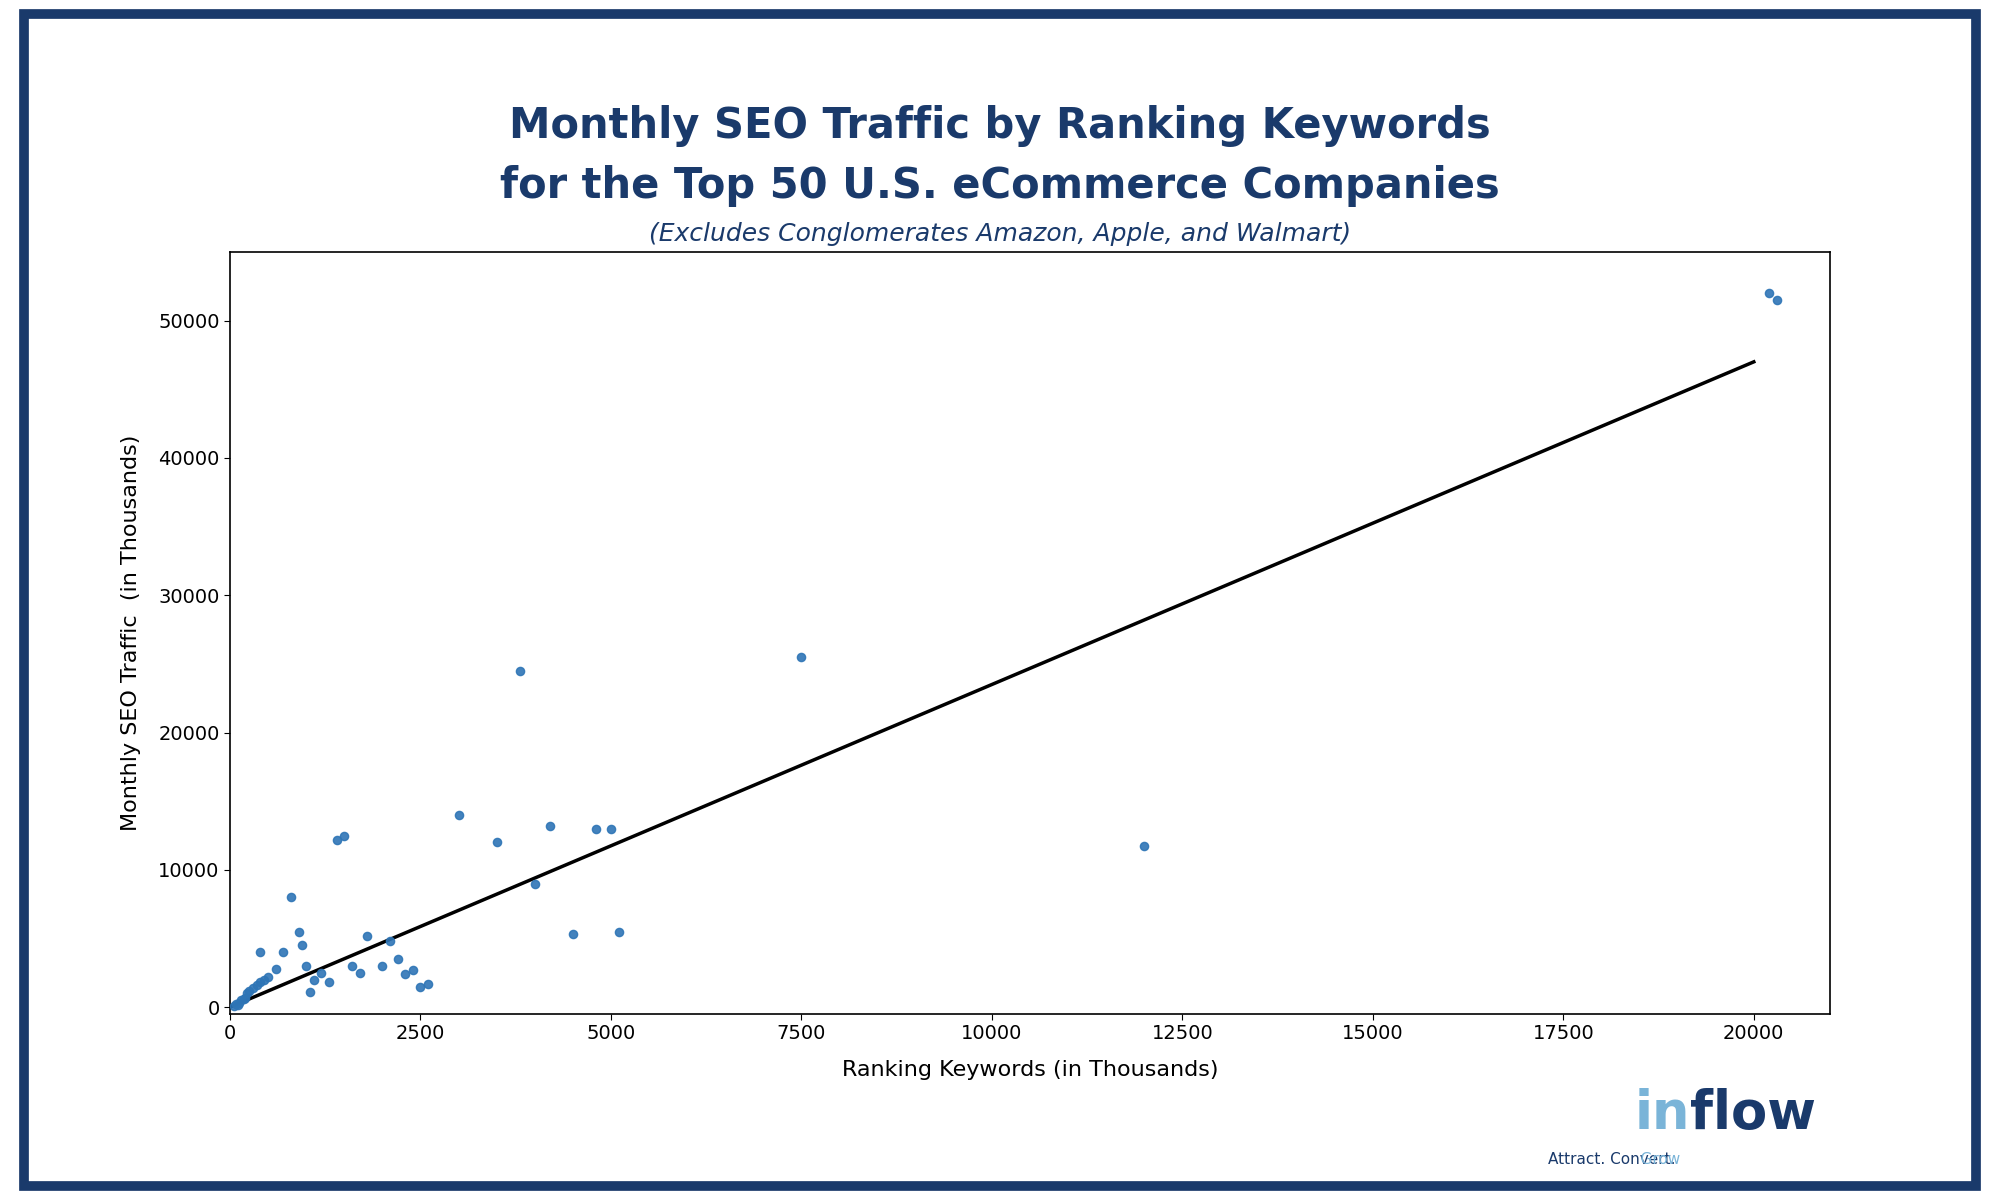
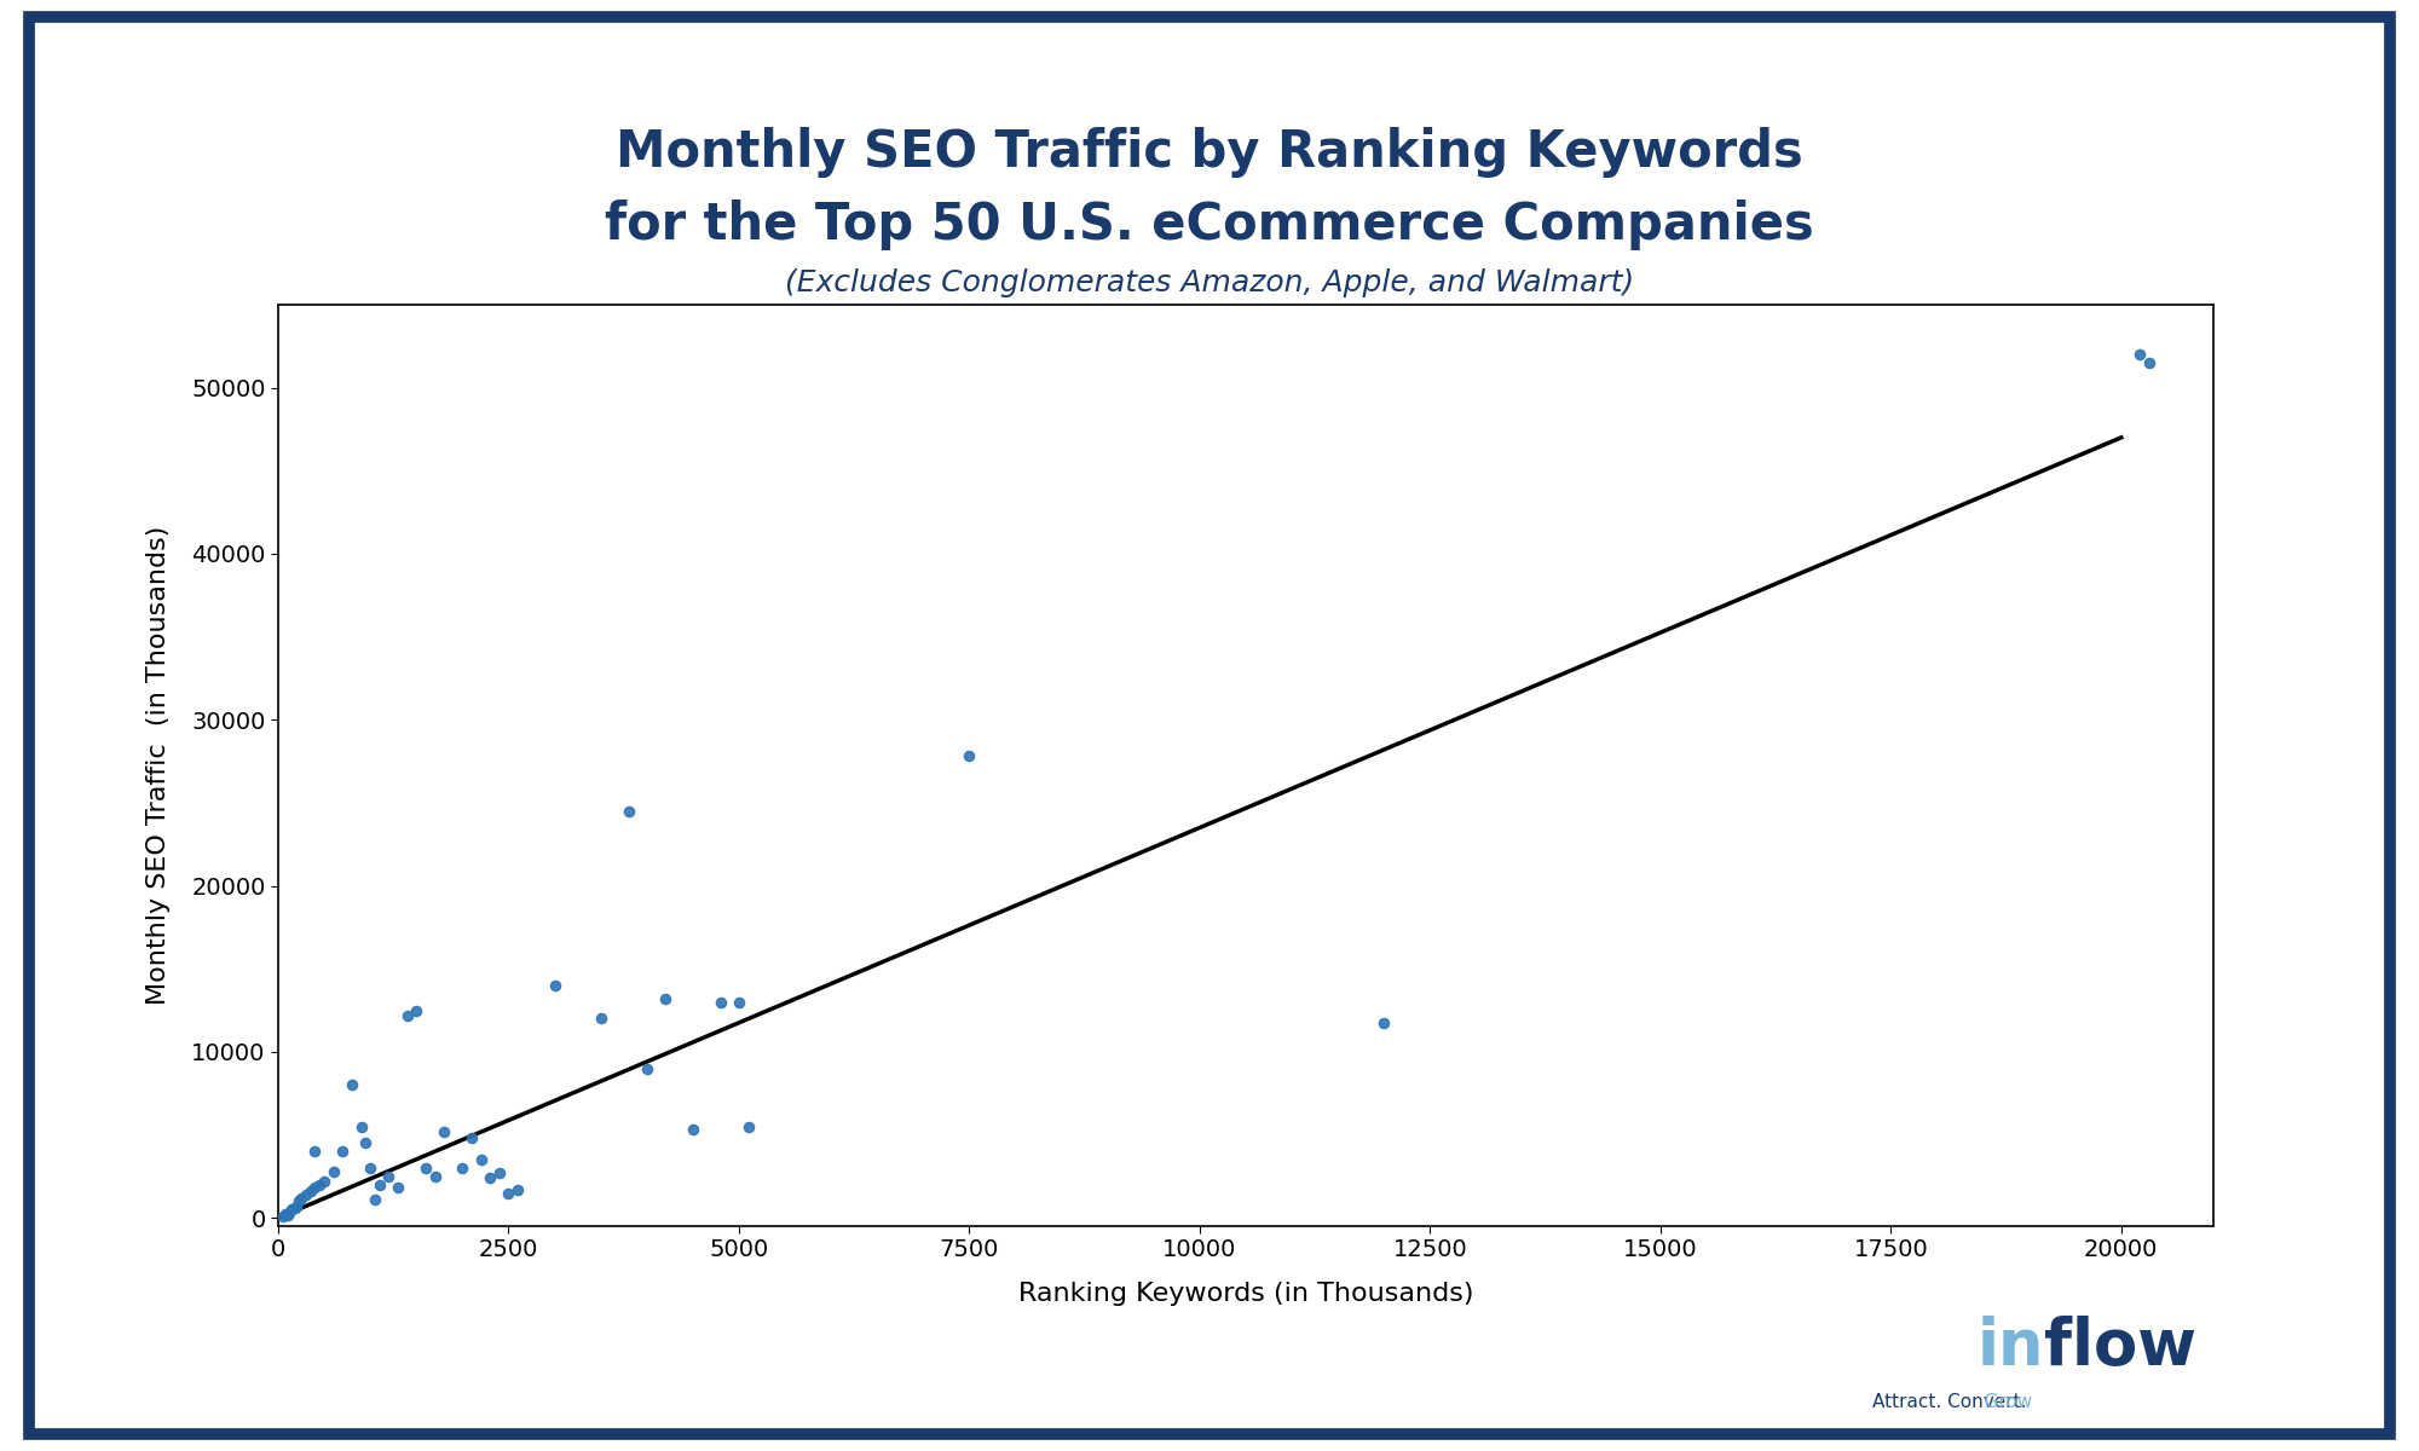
7500: 25500 -> 27800
